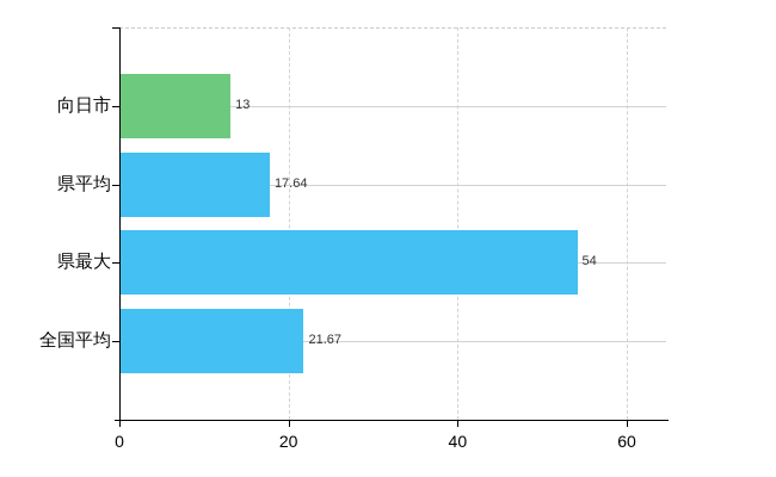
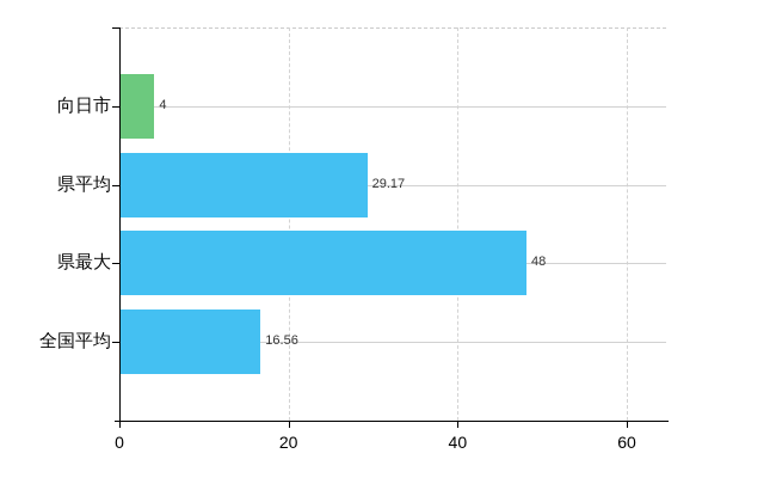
向日市: 13 -> 4
県平均: 17.64 -> 29.17
県最大: 54 -> 48
全国平均: 21.67 -> 16.56
